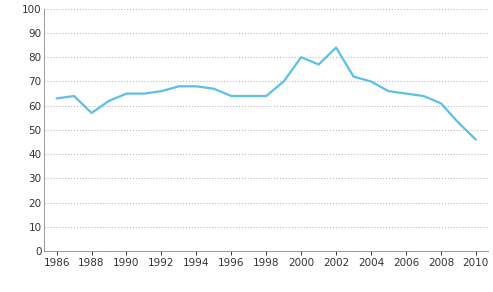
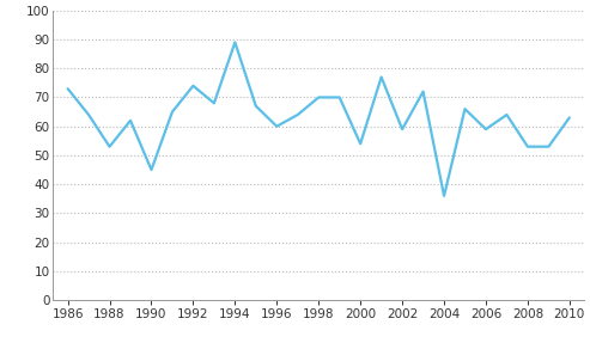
1986: 63 -> 73
1988: 57 -> 53
1990: 65 -> 45
1992: 66 -> 74
1994: 68 -> 89
1996: 64 -> 60
1998: 64 -> 70
2000: 80 -> 54
2002: 84 -> 59
2004: 70 -> 36
2006: 65 -> 59
2008: 61 -> 53
2010: 46 -> 63
